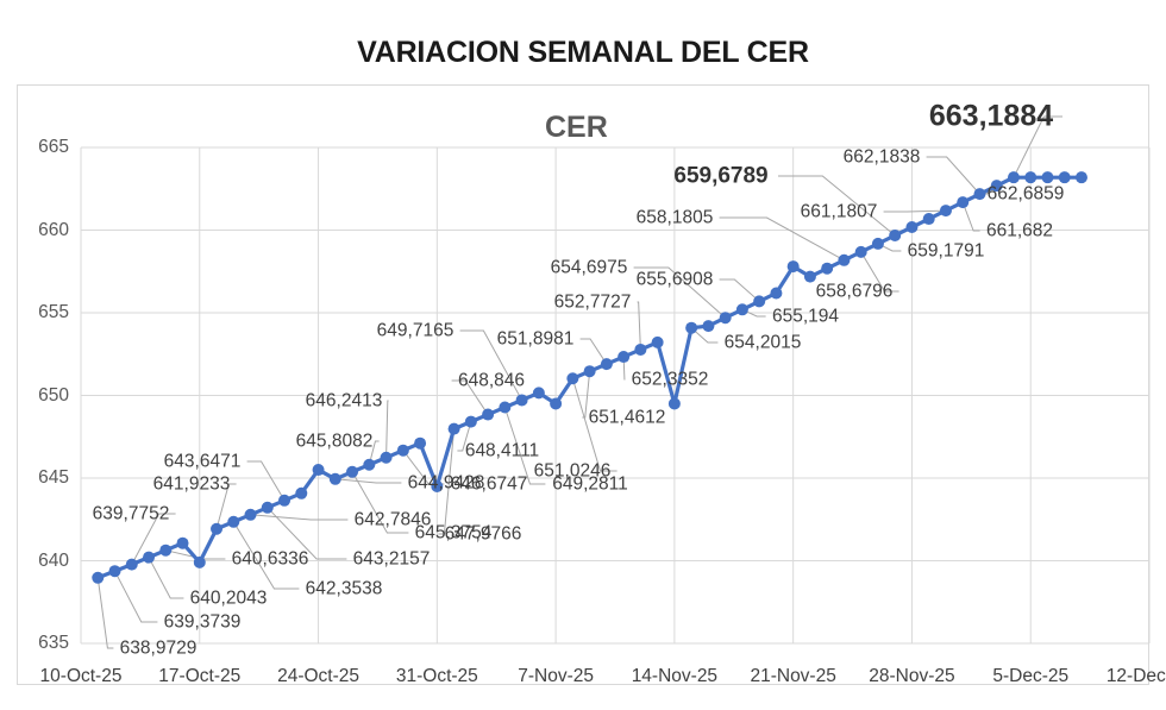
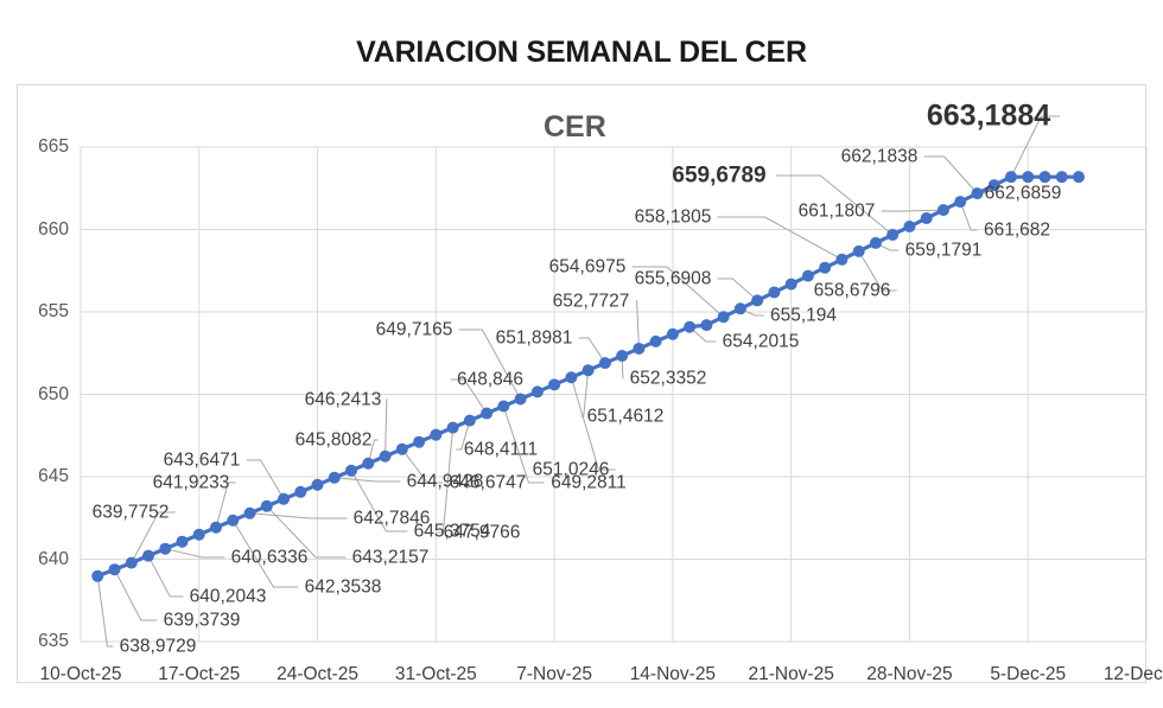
17-Oct-25: 639.9 -> 641.5
24-Oct-25: 645.5 -> 644.5
31-Oct-25: 644.5 -> 647.5
7-Nov-25: 649.5 -> 650.6
14-Nov-25: 649.5 -> 653.6
21-Nov-25: 657.8 -> 656.7
